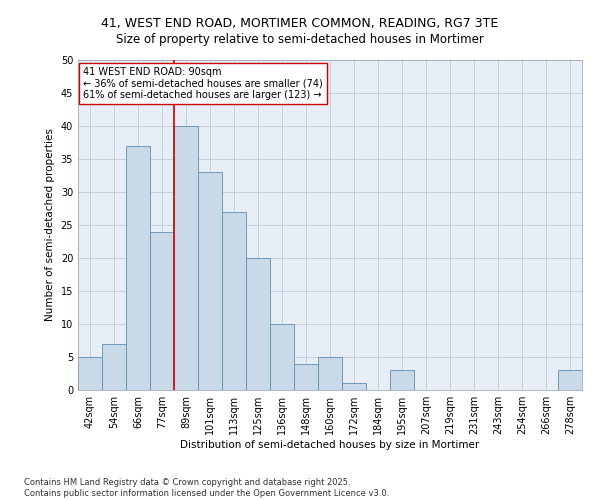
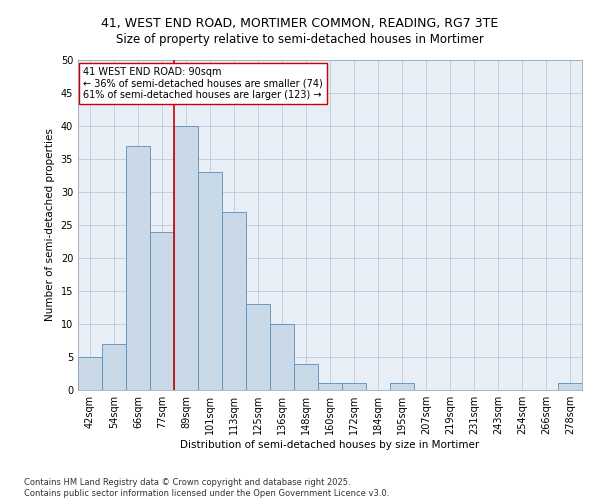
125sqm: 20 -> 13
160sqm: 5 -> 1
195sqm: 3 -> 1
278sqm: 3 -> 1
